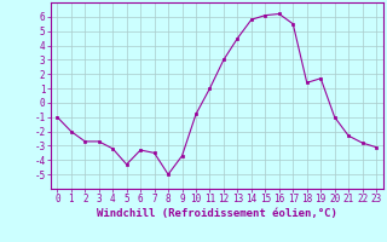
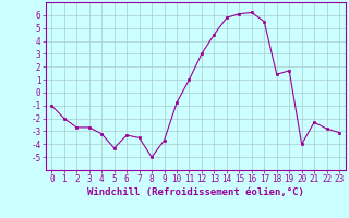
20: -1.0 -> -4.0
